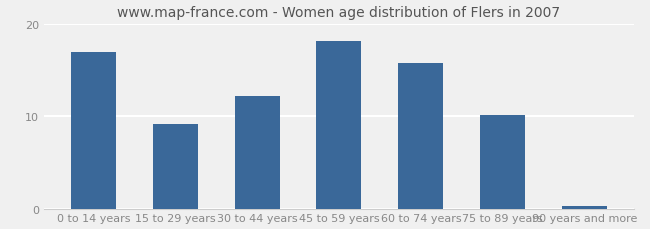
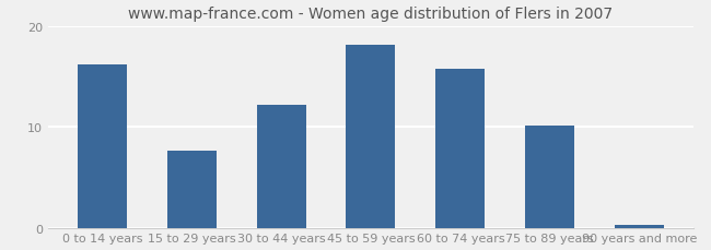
0 to 14 years: 17.0 -> 16.2
15 to 29 years: 9.2 -> 7.6
